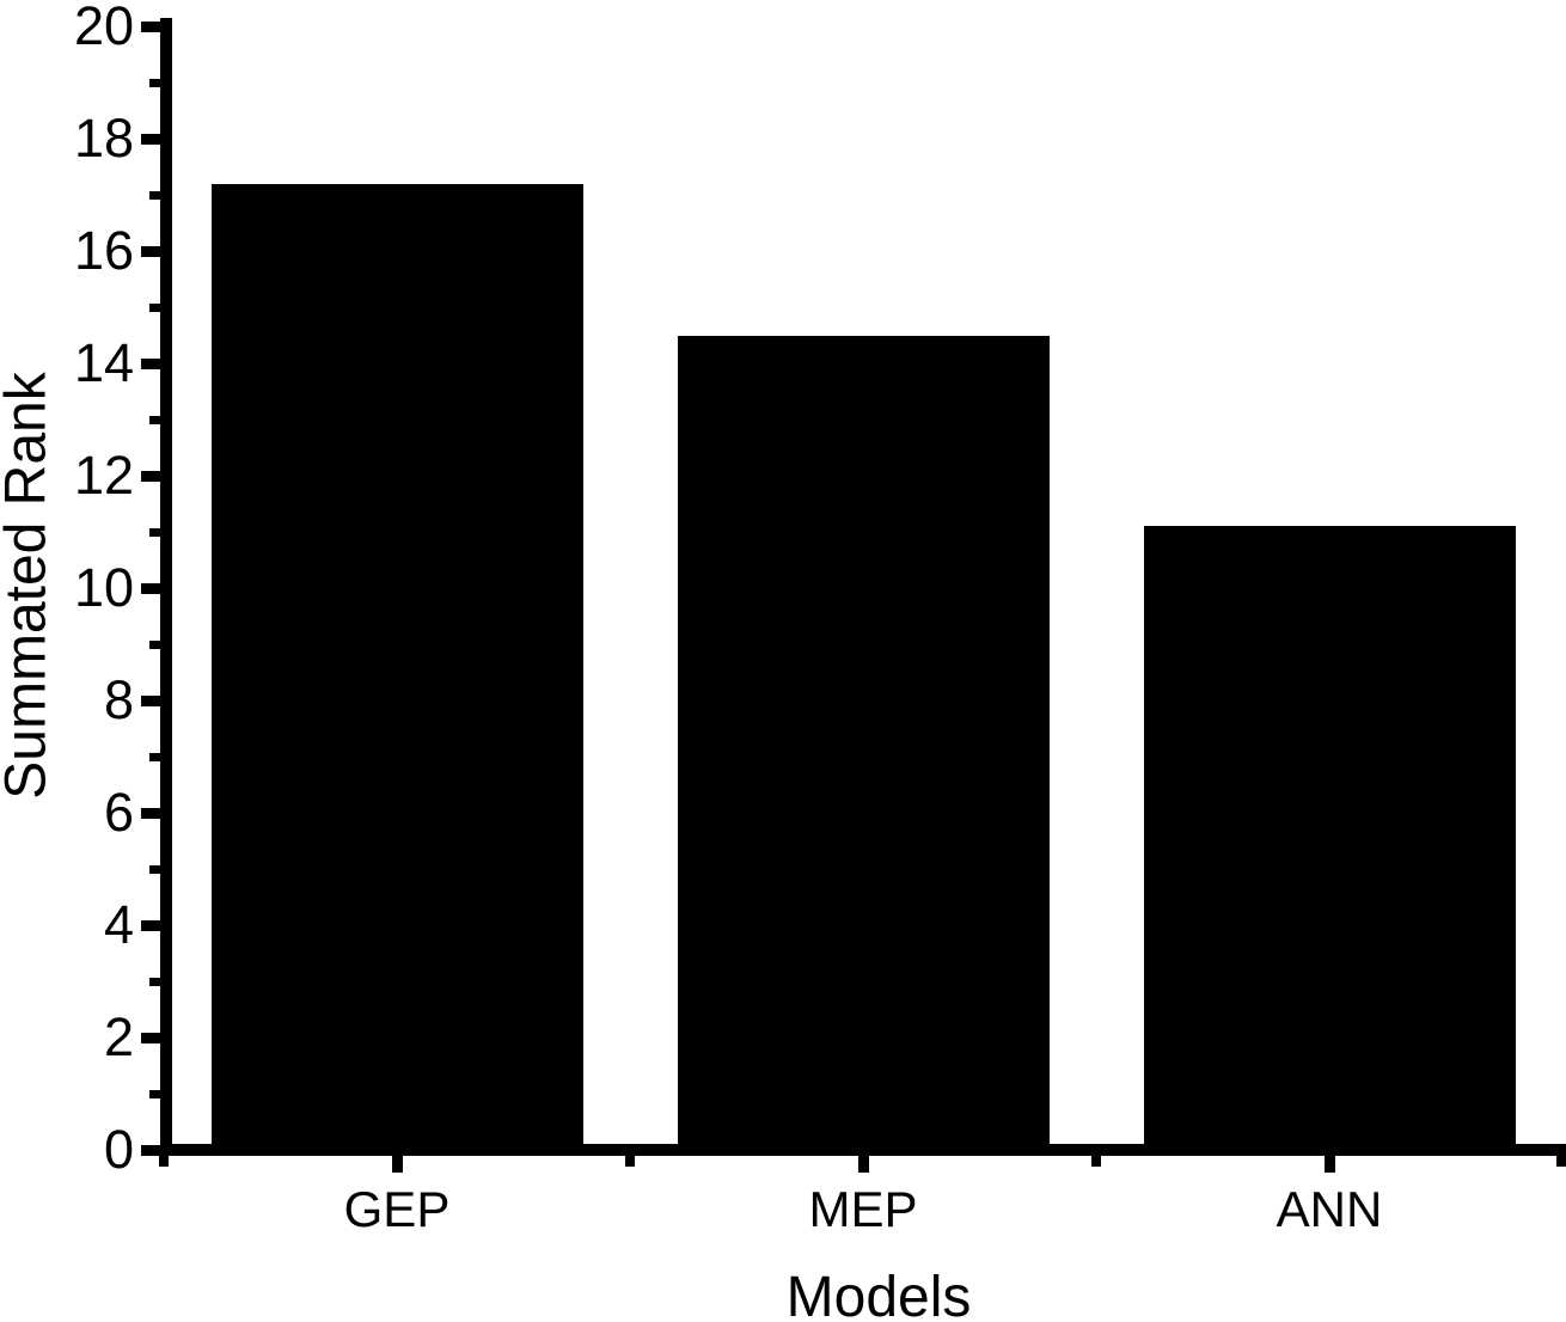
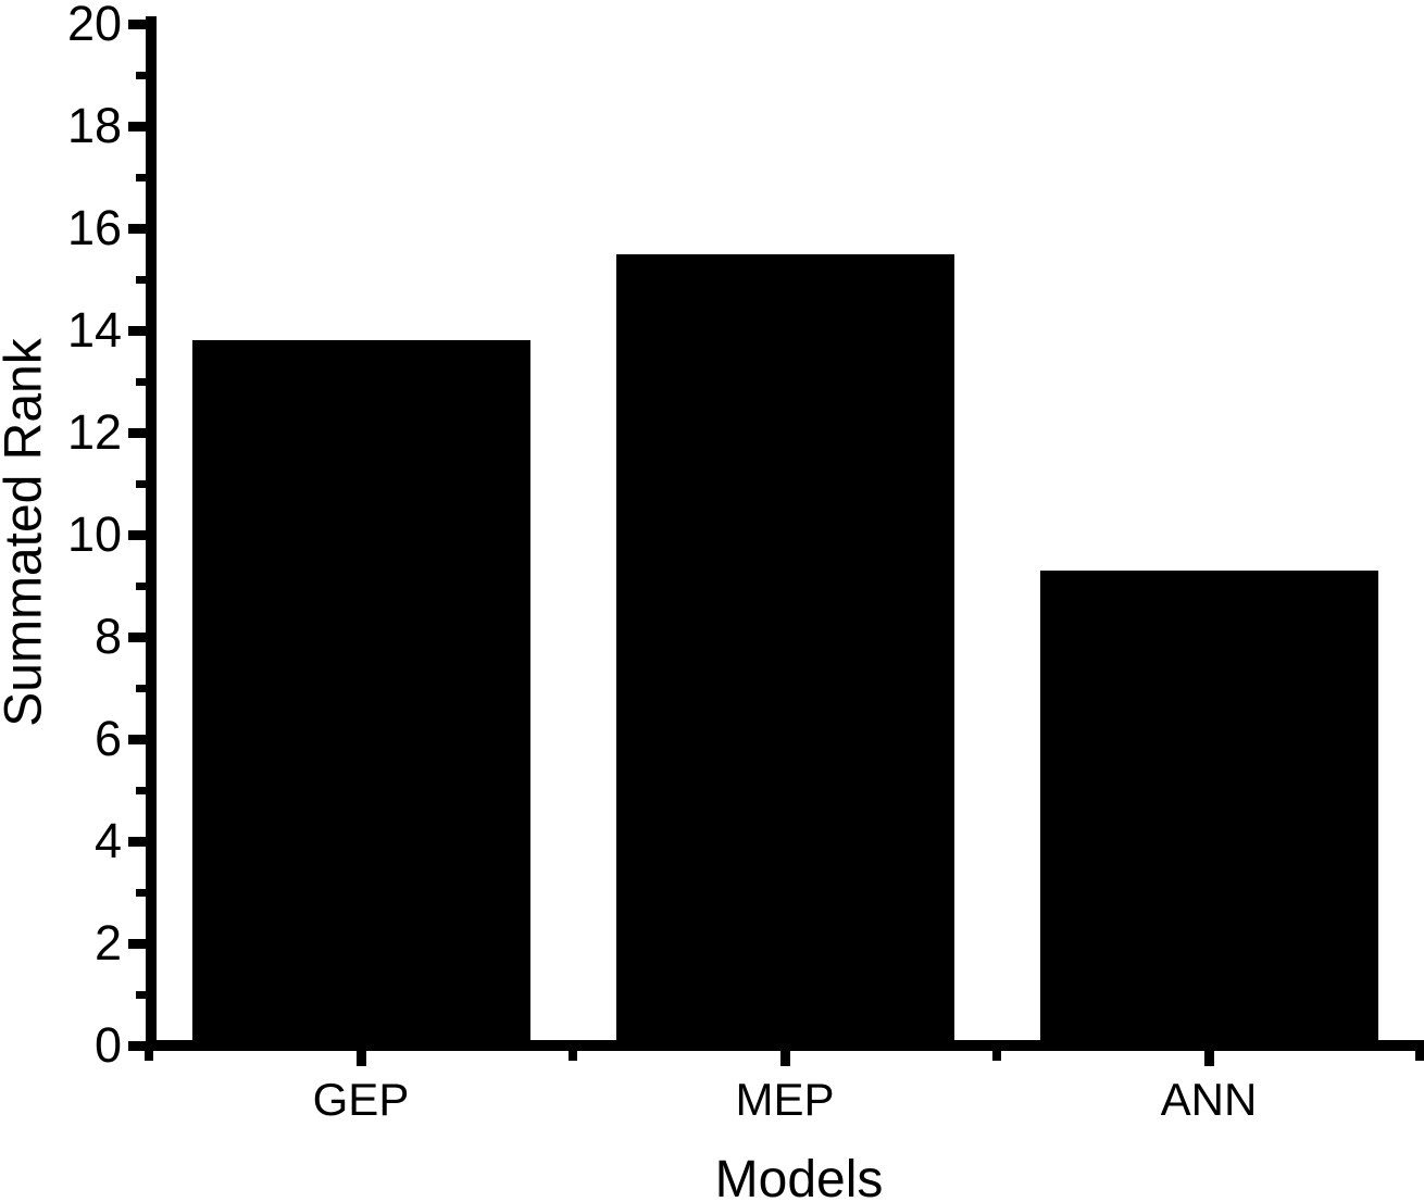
GEP: 17.2 -> 13.8
MEP: 14.5 -> 15.5
ANN: 11.1 -> 9.3
